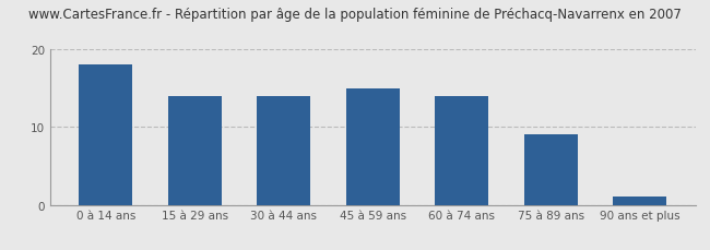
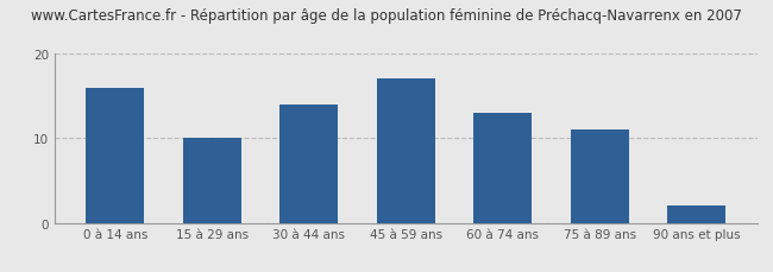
0 à 14 ans: 18 -> 16
15 à 29 ans: 14 -> 10
45 à 59 ans: 15 -> 17
60 à 74 ans: 14 -> 13
75 à 89 ans: 9 -> 11
90 ans et plus: 1 -> 2
